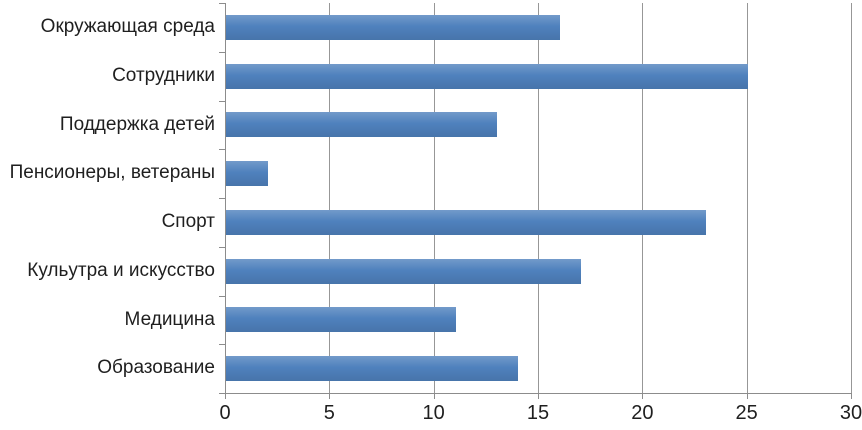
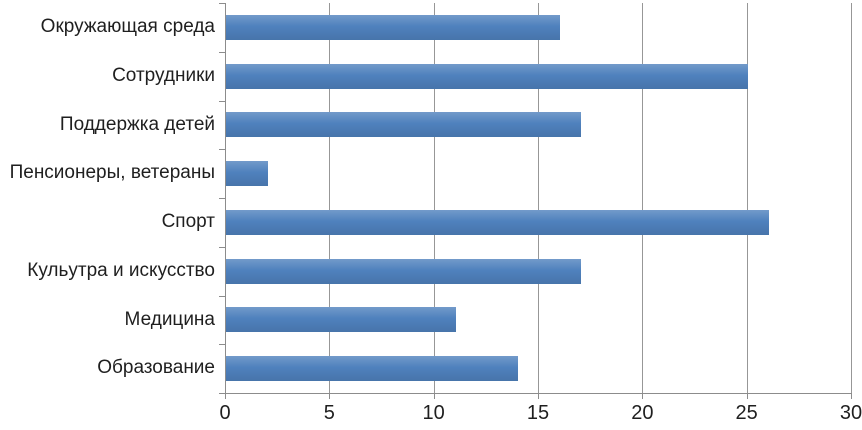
Поддержка детей: 13 -> 17
Спорт: 23 -> 26
